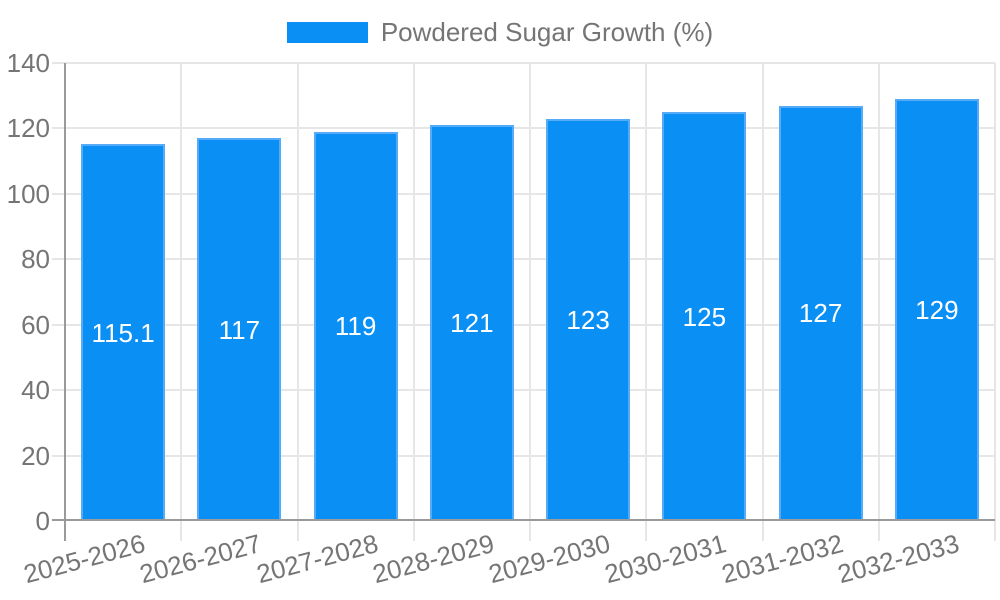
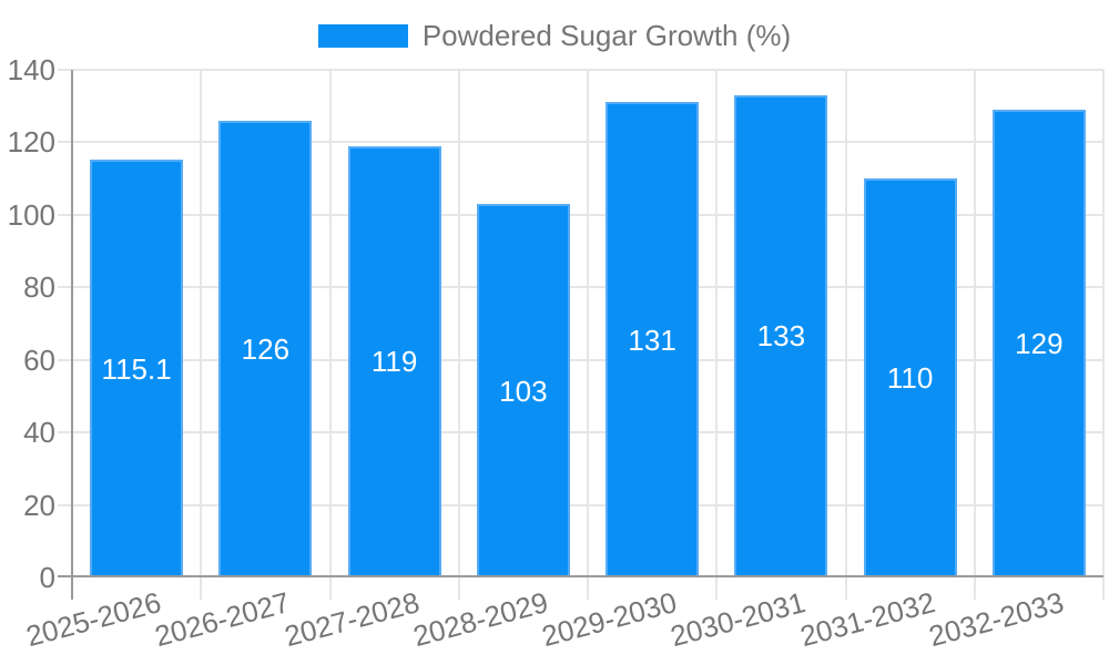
2026-2027: 117 -> 126
2028-2029: 121 -> 103
2029-2030: 123 -> 131
2030-2031: 125 -> 133
2031-2032: 127 -> 110
